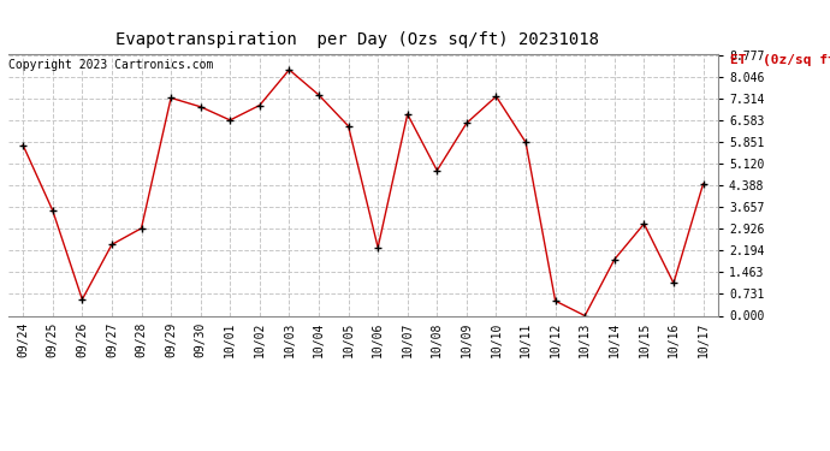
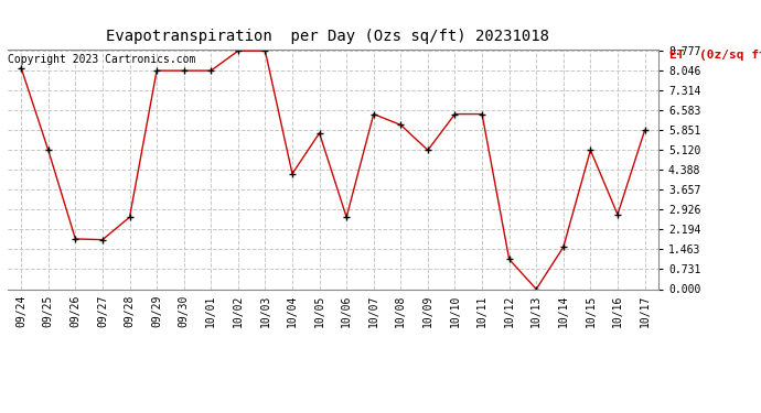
09/24: 5.75 -> 8.15
09/25: 3.55 -> 5.12
09/26: 0.55 -> 1.85
09/27: 2.40 -> 1.82
09/28: 2.95 -> 2.65
09/29: 7.35 -> 8.05
09/30: 7.05 -> 8.05
10/01: 6.60 -> 8.05
10/02: 7.10 -> 8.78
10/03: 8.30 -> 8.78
10/04: 7.45 -> 4.25
10/05: 6.40 -> 5.75
10/06: 2.30 -> 2.65
10/07: 6.80 -> 6.45
10/08: 4.90 -> 6.05
10/09: 6.50 -> 5.12
10/10: 7.40 -> 6.45
10/11: 5.85 -> 6.45
10/12: 0.50 -> 1.10
10/14: 1.90 -> 1.55
10/15: 3.10 -> 5.12
10/16: 1.10 -> 2.75
10/17: 4.45 -> 5.85
